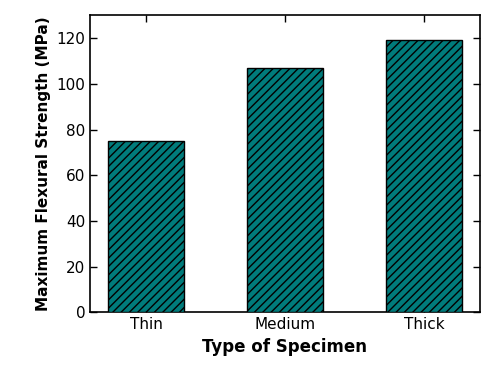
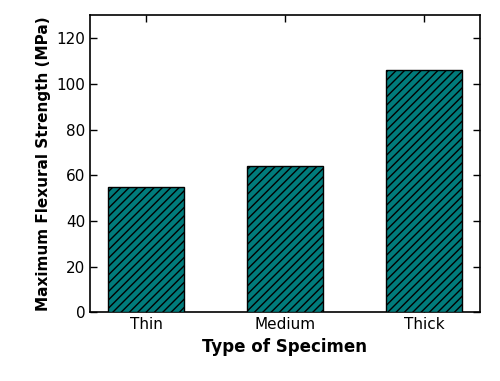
Thin: 75 -> 55
Medium: 107 -> 64
Thick: 119 -> 106
